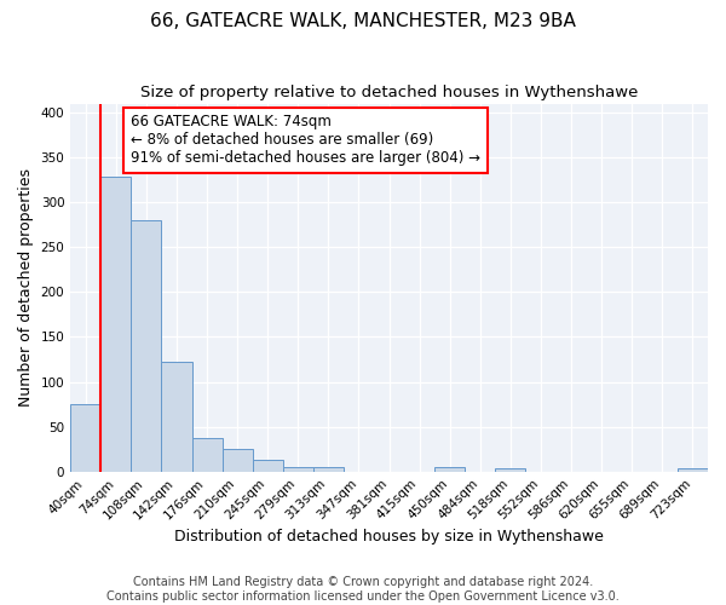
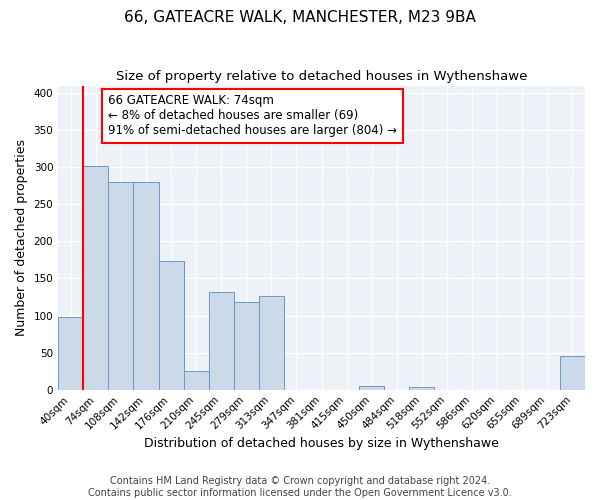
40sqm: 75 -> 98
74sqm: 328 -> 302
142sqm: 122 -> 280
176sqm: 38 -> 174
245sqm: 13 -> 132
279sqm: 5 -> 118
313sqm: 5 -> 126
723sqm: 3 -> 46
